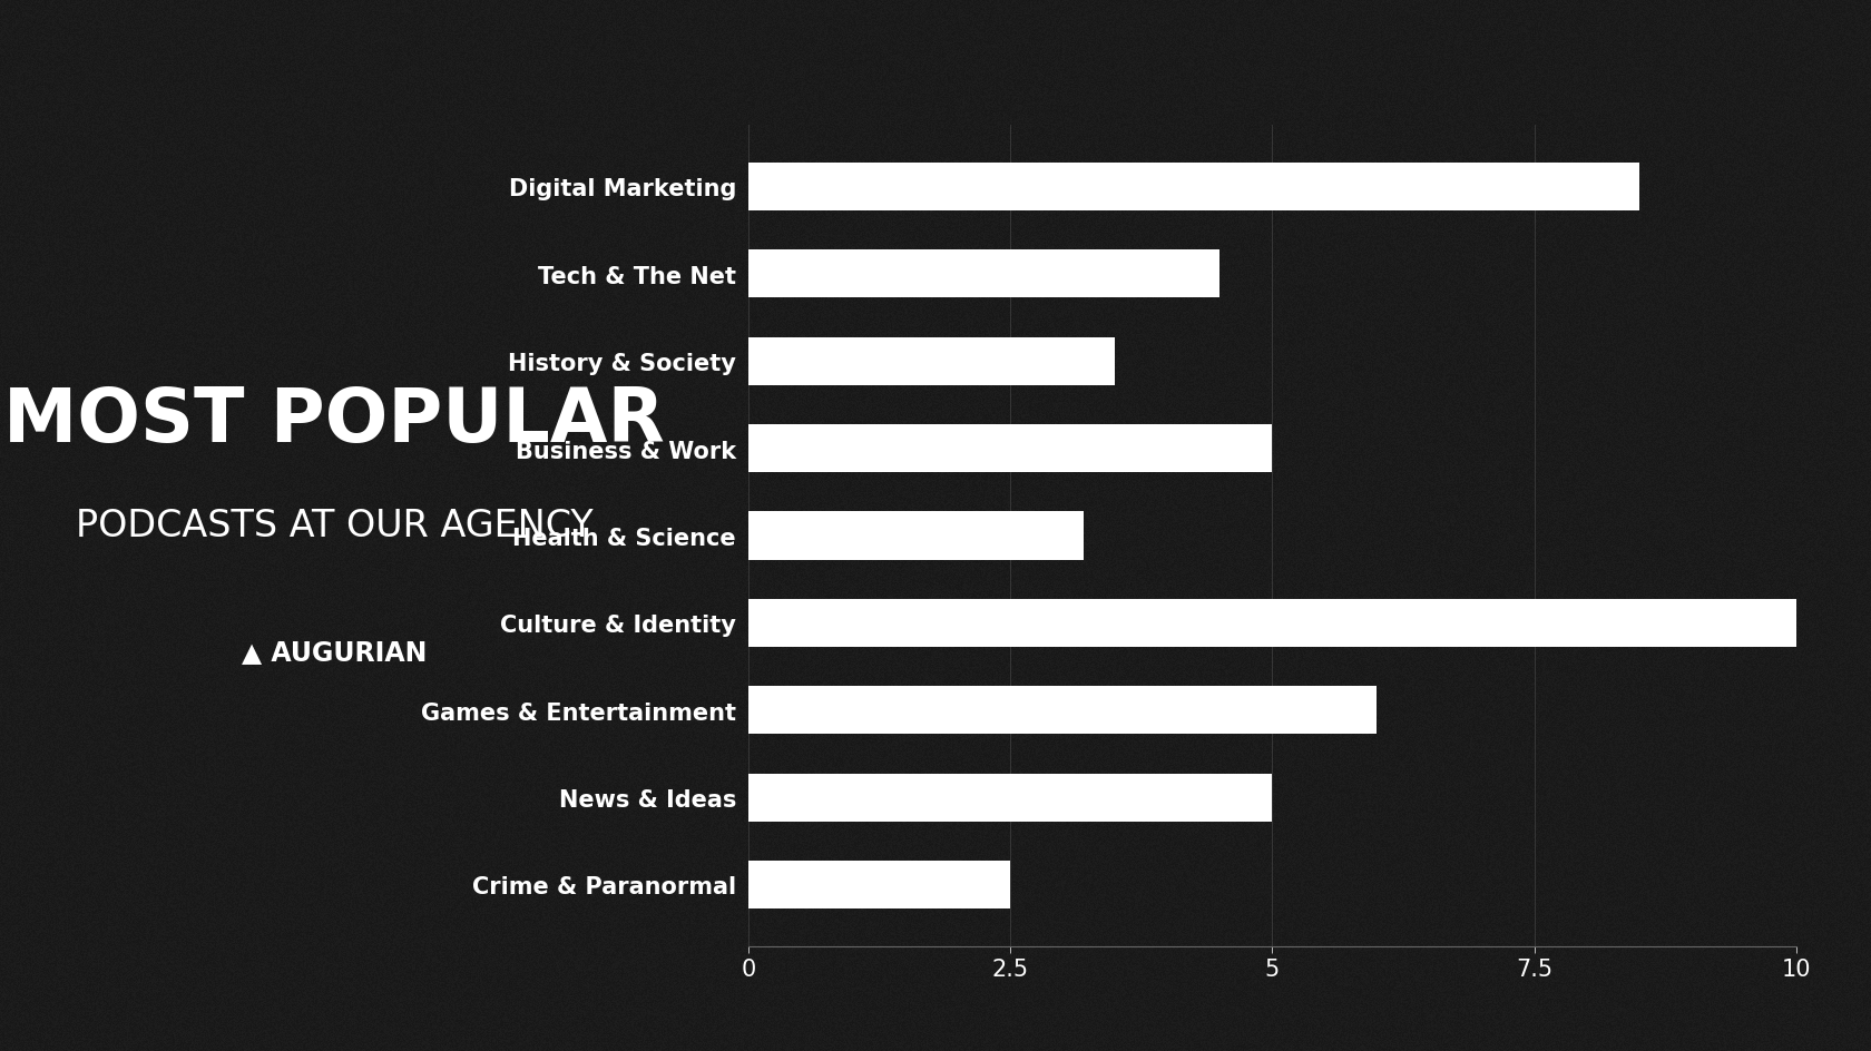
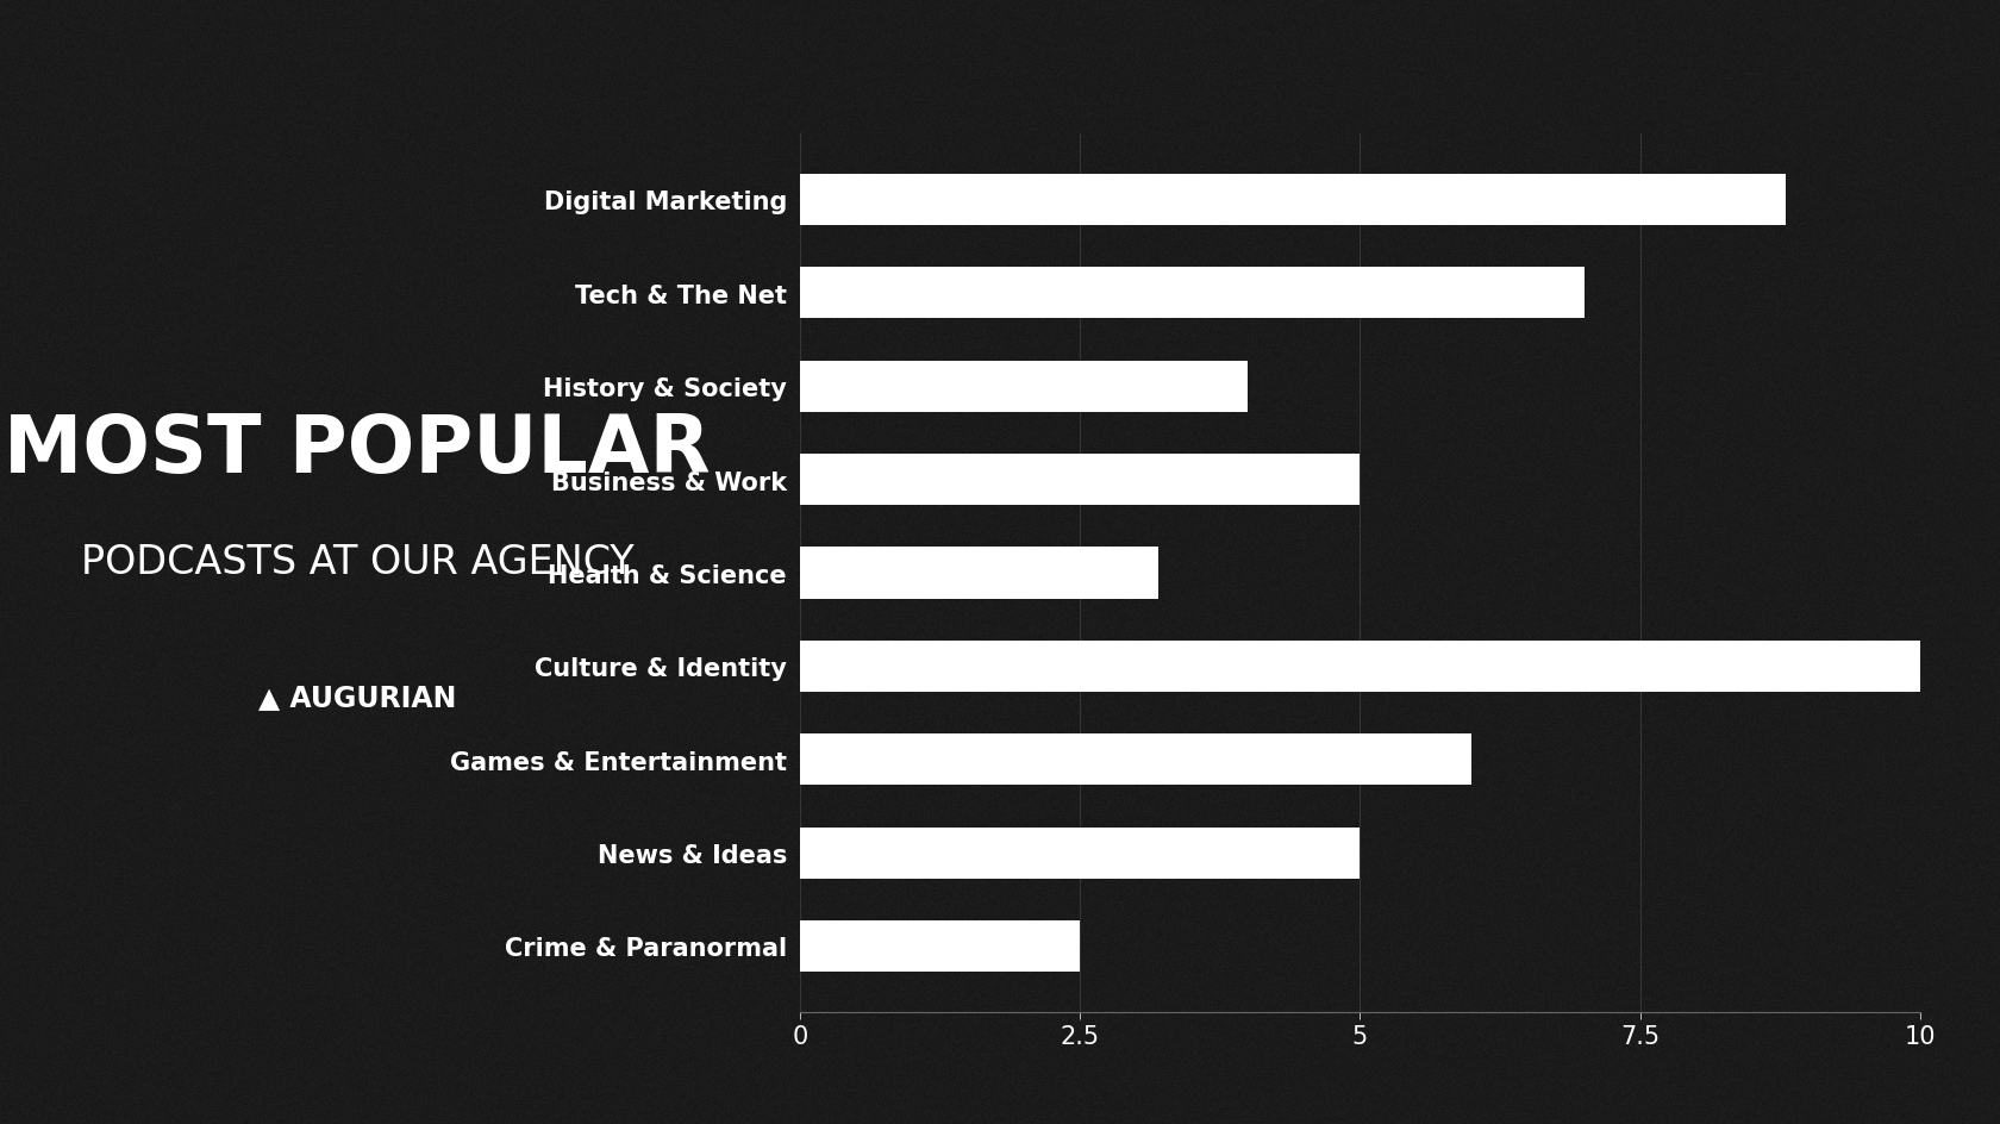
Digital Marketing: 8.5 -> 8.8
Tech & The Net: 4.5 -> 7.0
History & Society: 3.5 -> 4.0
